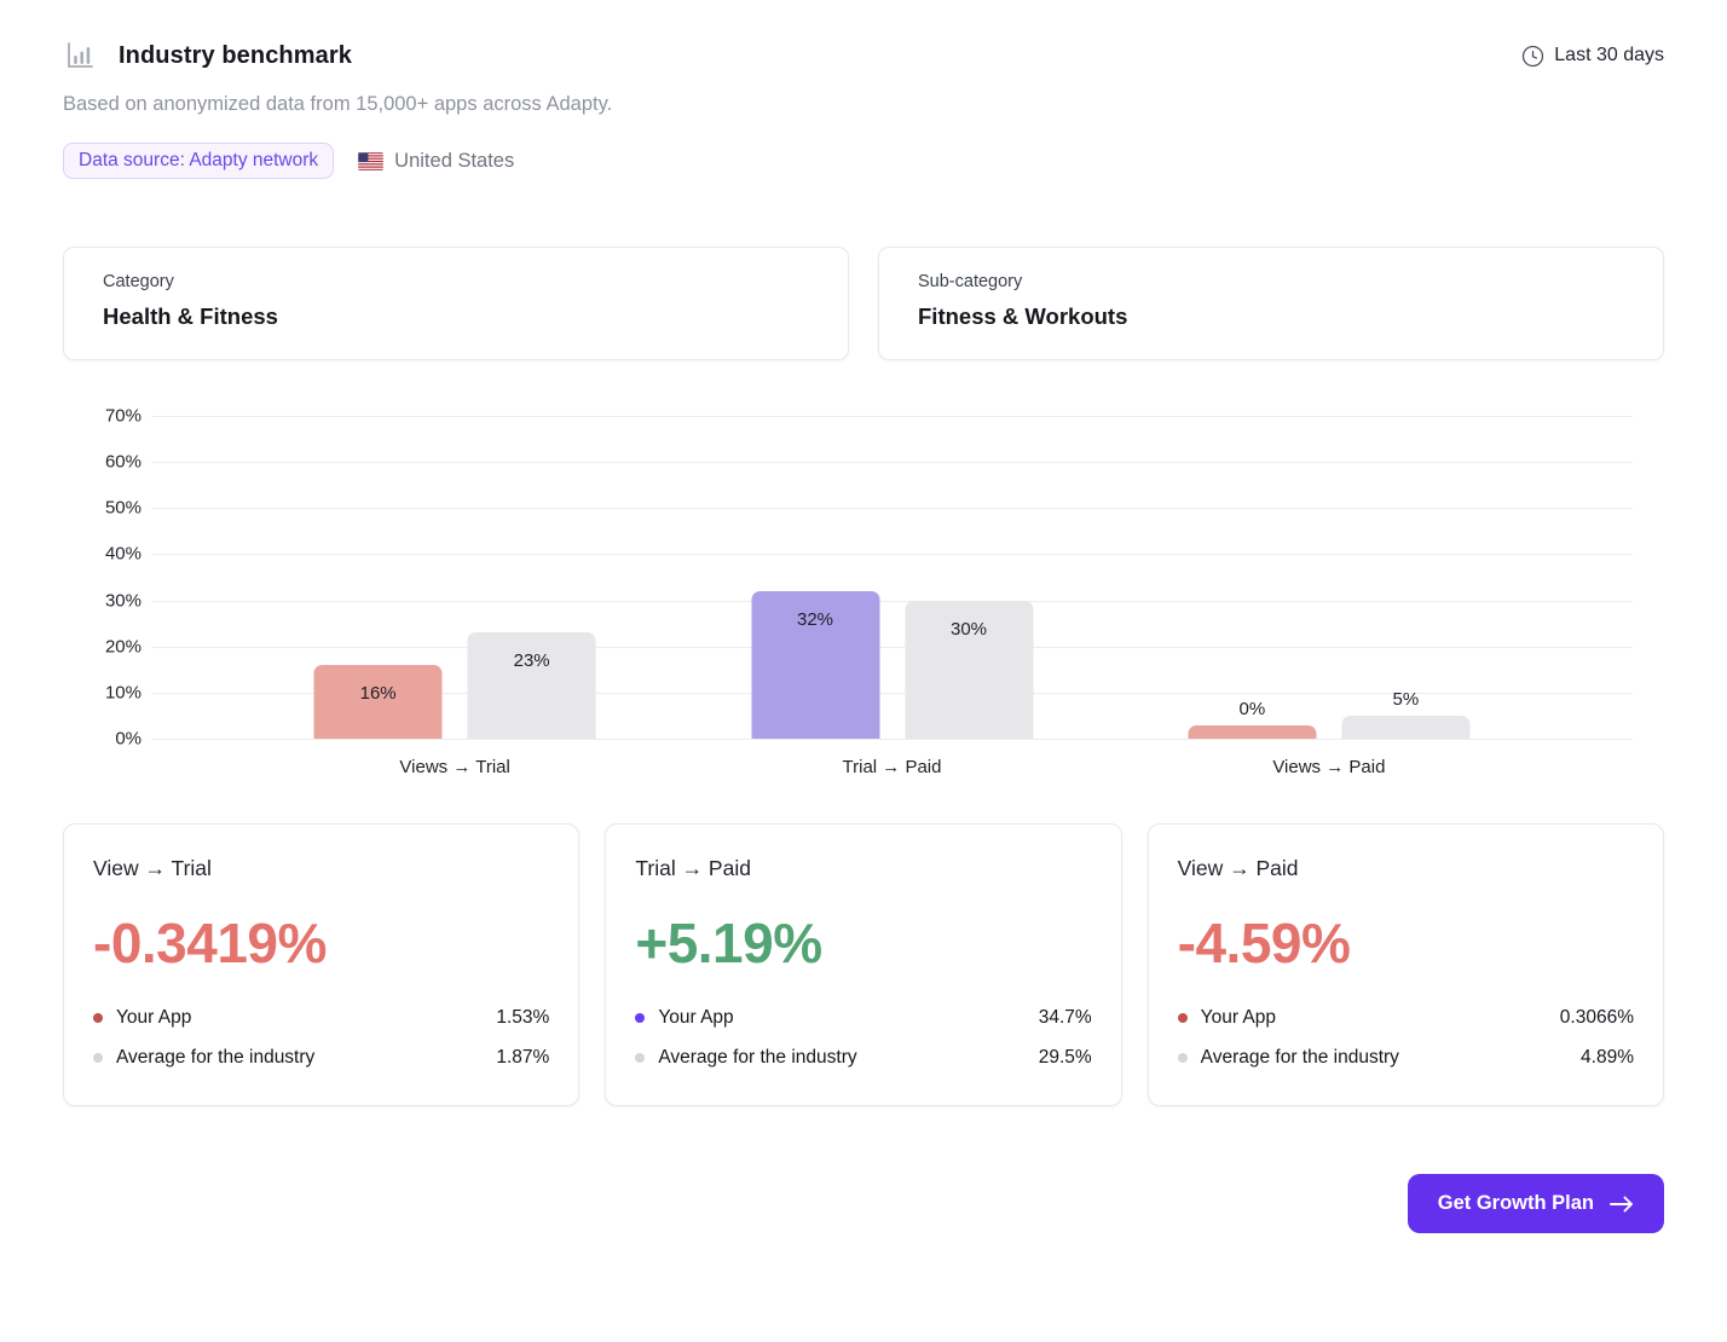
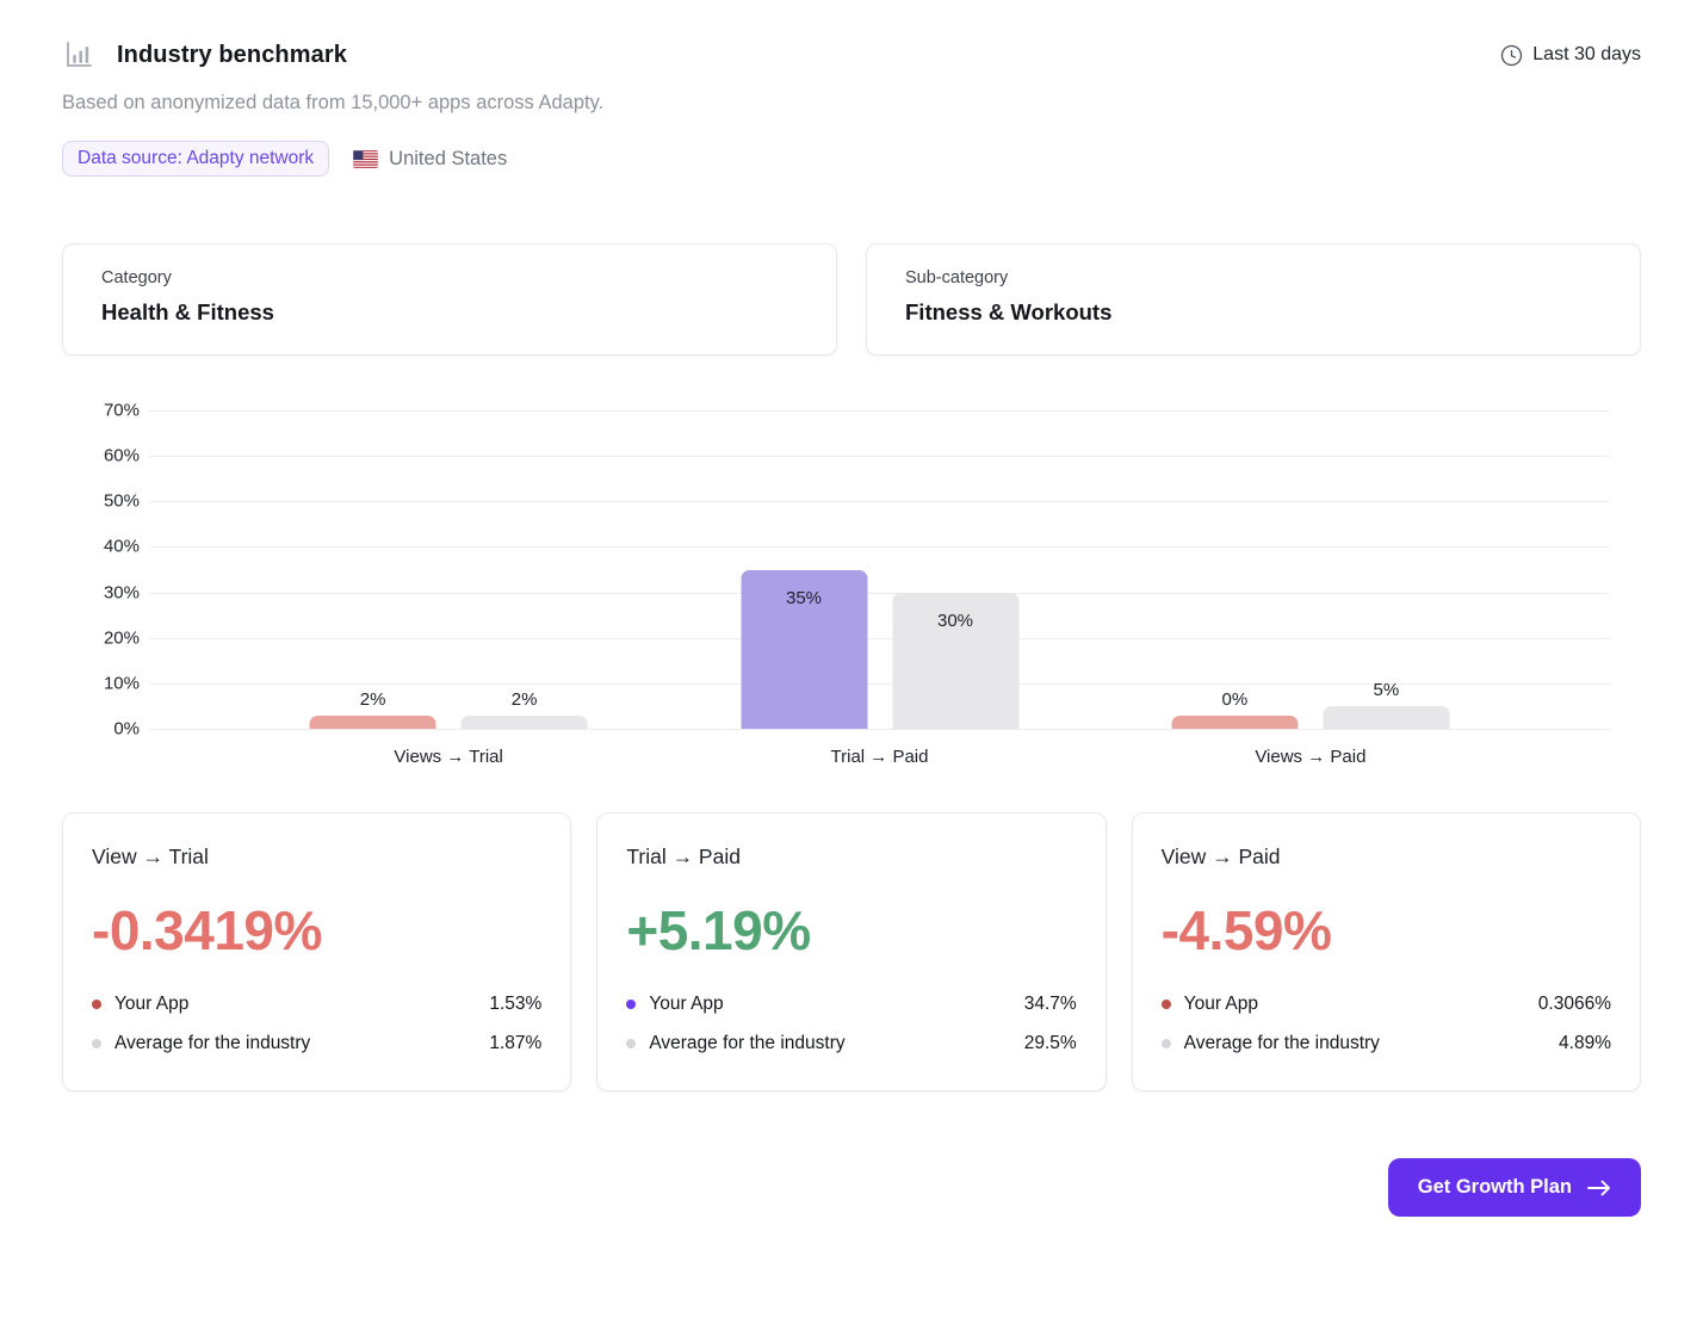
Your App/Views → Trial: 16% -> 2%
Average for the industry/Views → Trial: 23% -> 2%
Your App/Trial → Paid: 32% -> 35%
